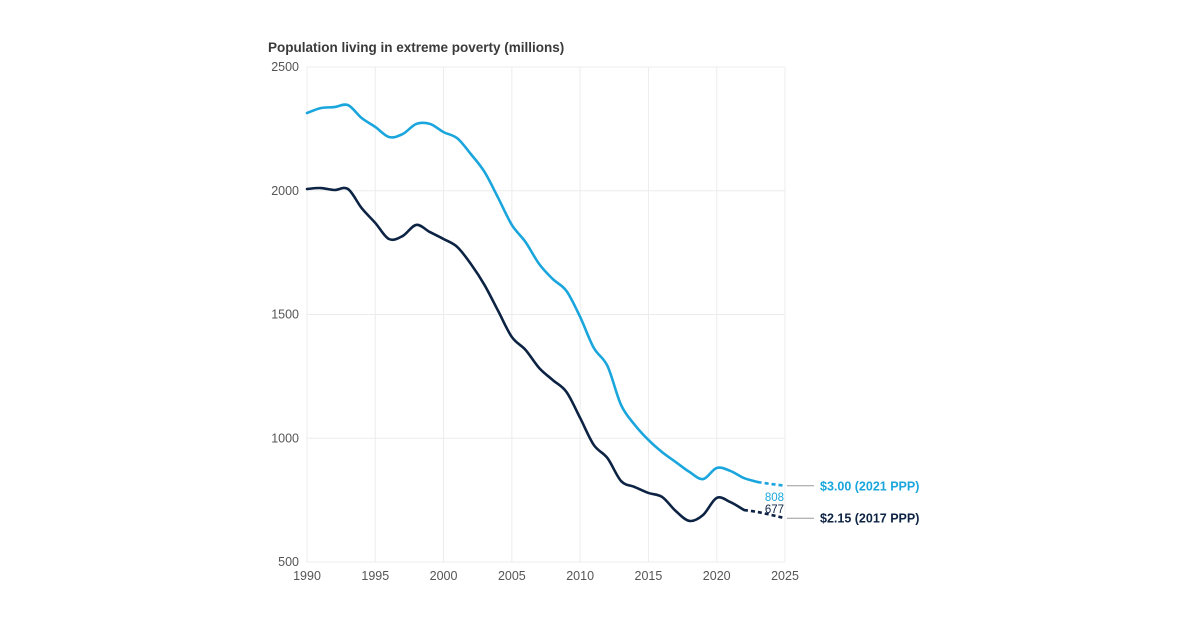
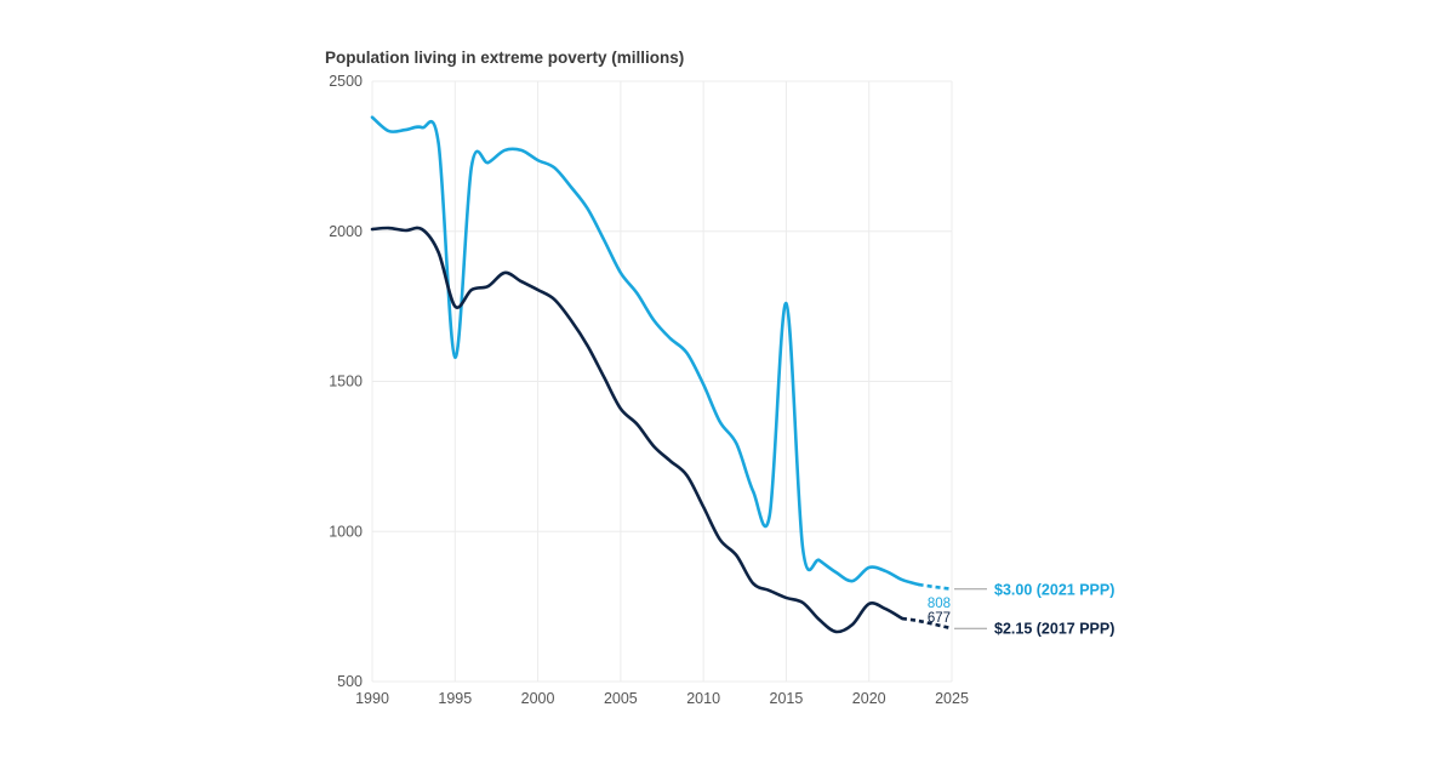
$3.00 (2021 PPP)/1990: 2310 -> 2380
$3.00 (2021 PPP)/1995: 2260 -> 1580
$2.15 (2017 PPP)/1995: 1870 -> 1750
$3.00 (2021 PPP)/2015: 990 -> 1760
